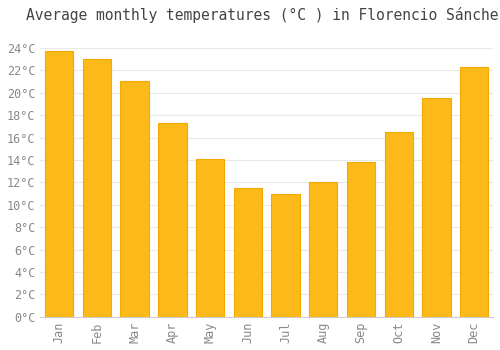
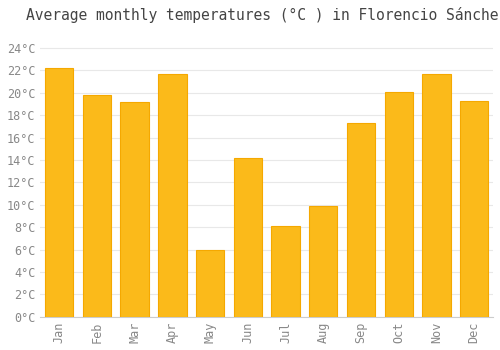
Jan: 23.7°C -> 22.2°C
Feb: 23.0°C -> 19.8°C
Mar: 21.0°C -> 19.2°C
Apr: 17.3°C -> 21.7°C
May: 14.1°C -> 6.0°C
Jun: 11.5°C -> 14.2°C
Jul: 11.0°C -> 8.1°C
Aug: 12.0°C -> 9.9°C
Sep: 13.8°C -> 17.3°C
Oct: 16.5°C -> 20.1°C
Nov: 19.5°C -> 21.7°C
Dec: 22.3°C -> 19.3°C
